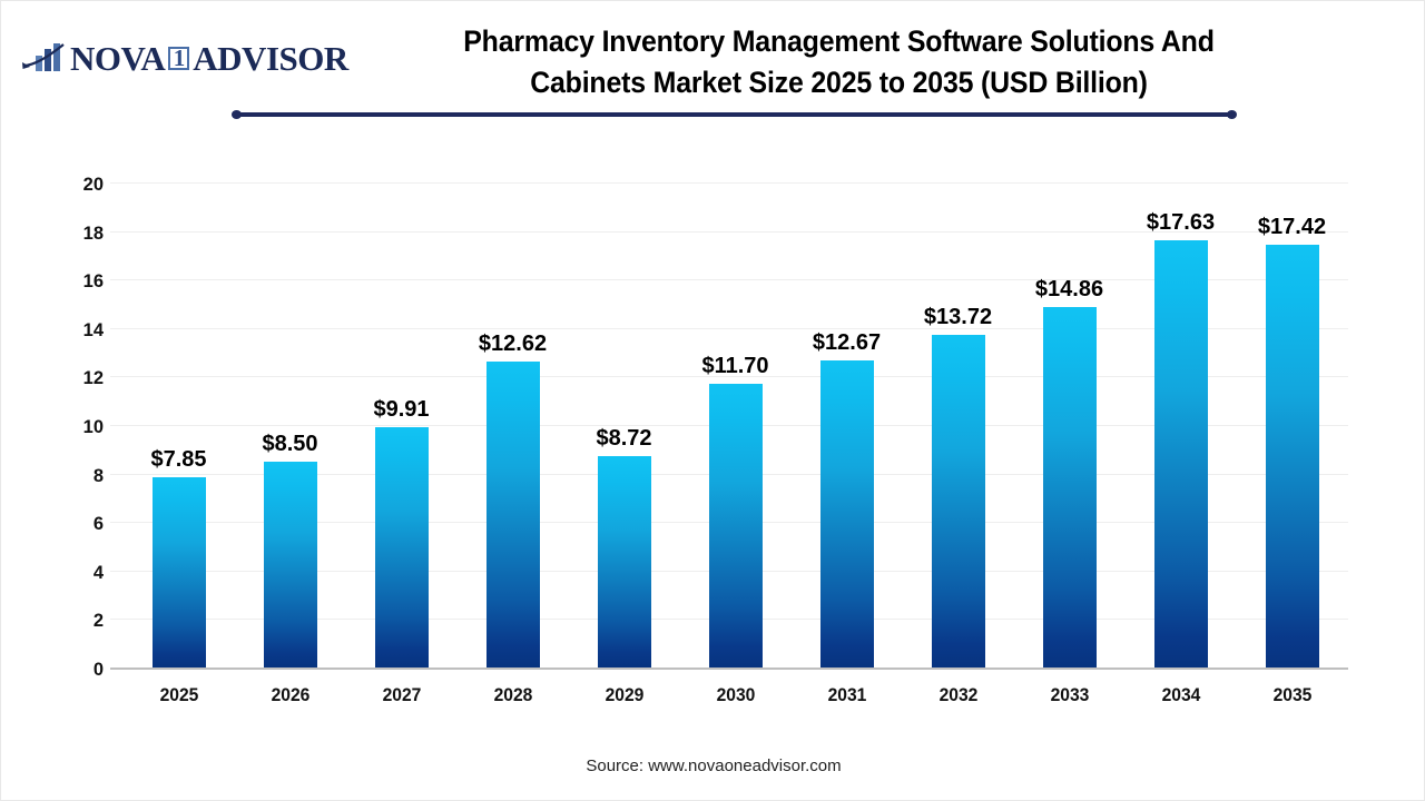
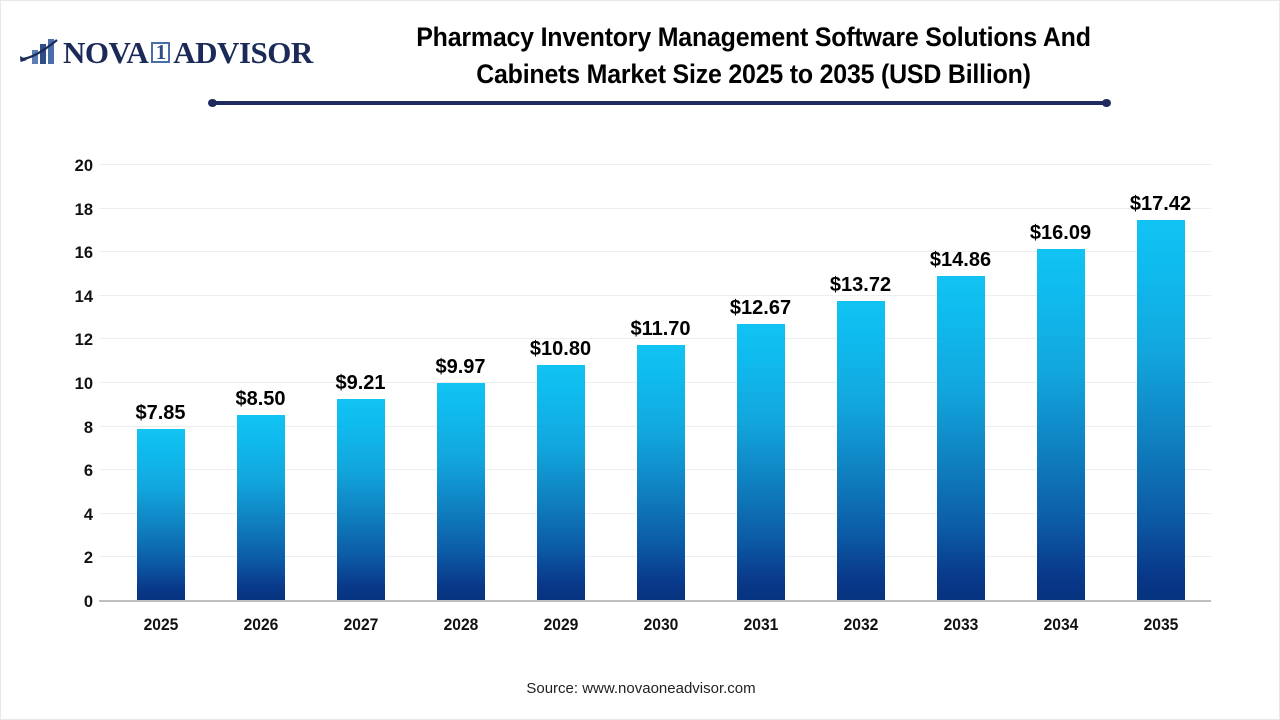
2027: $9.91 -> $9.21
2028: $12.62 -> $9.97
2029: $8.72 -> $10.80
2034: $17.63 -> $16.09
